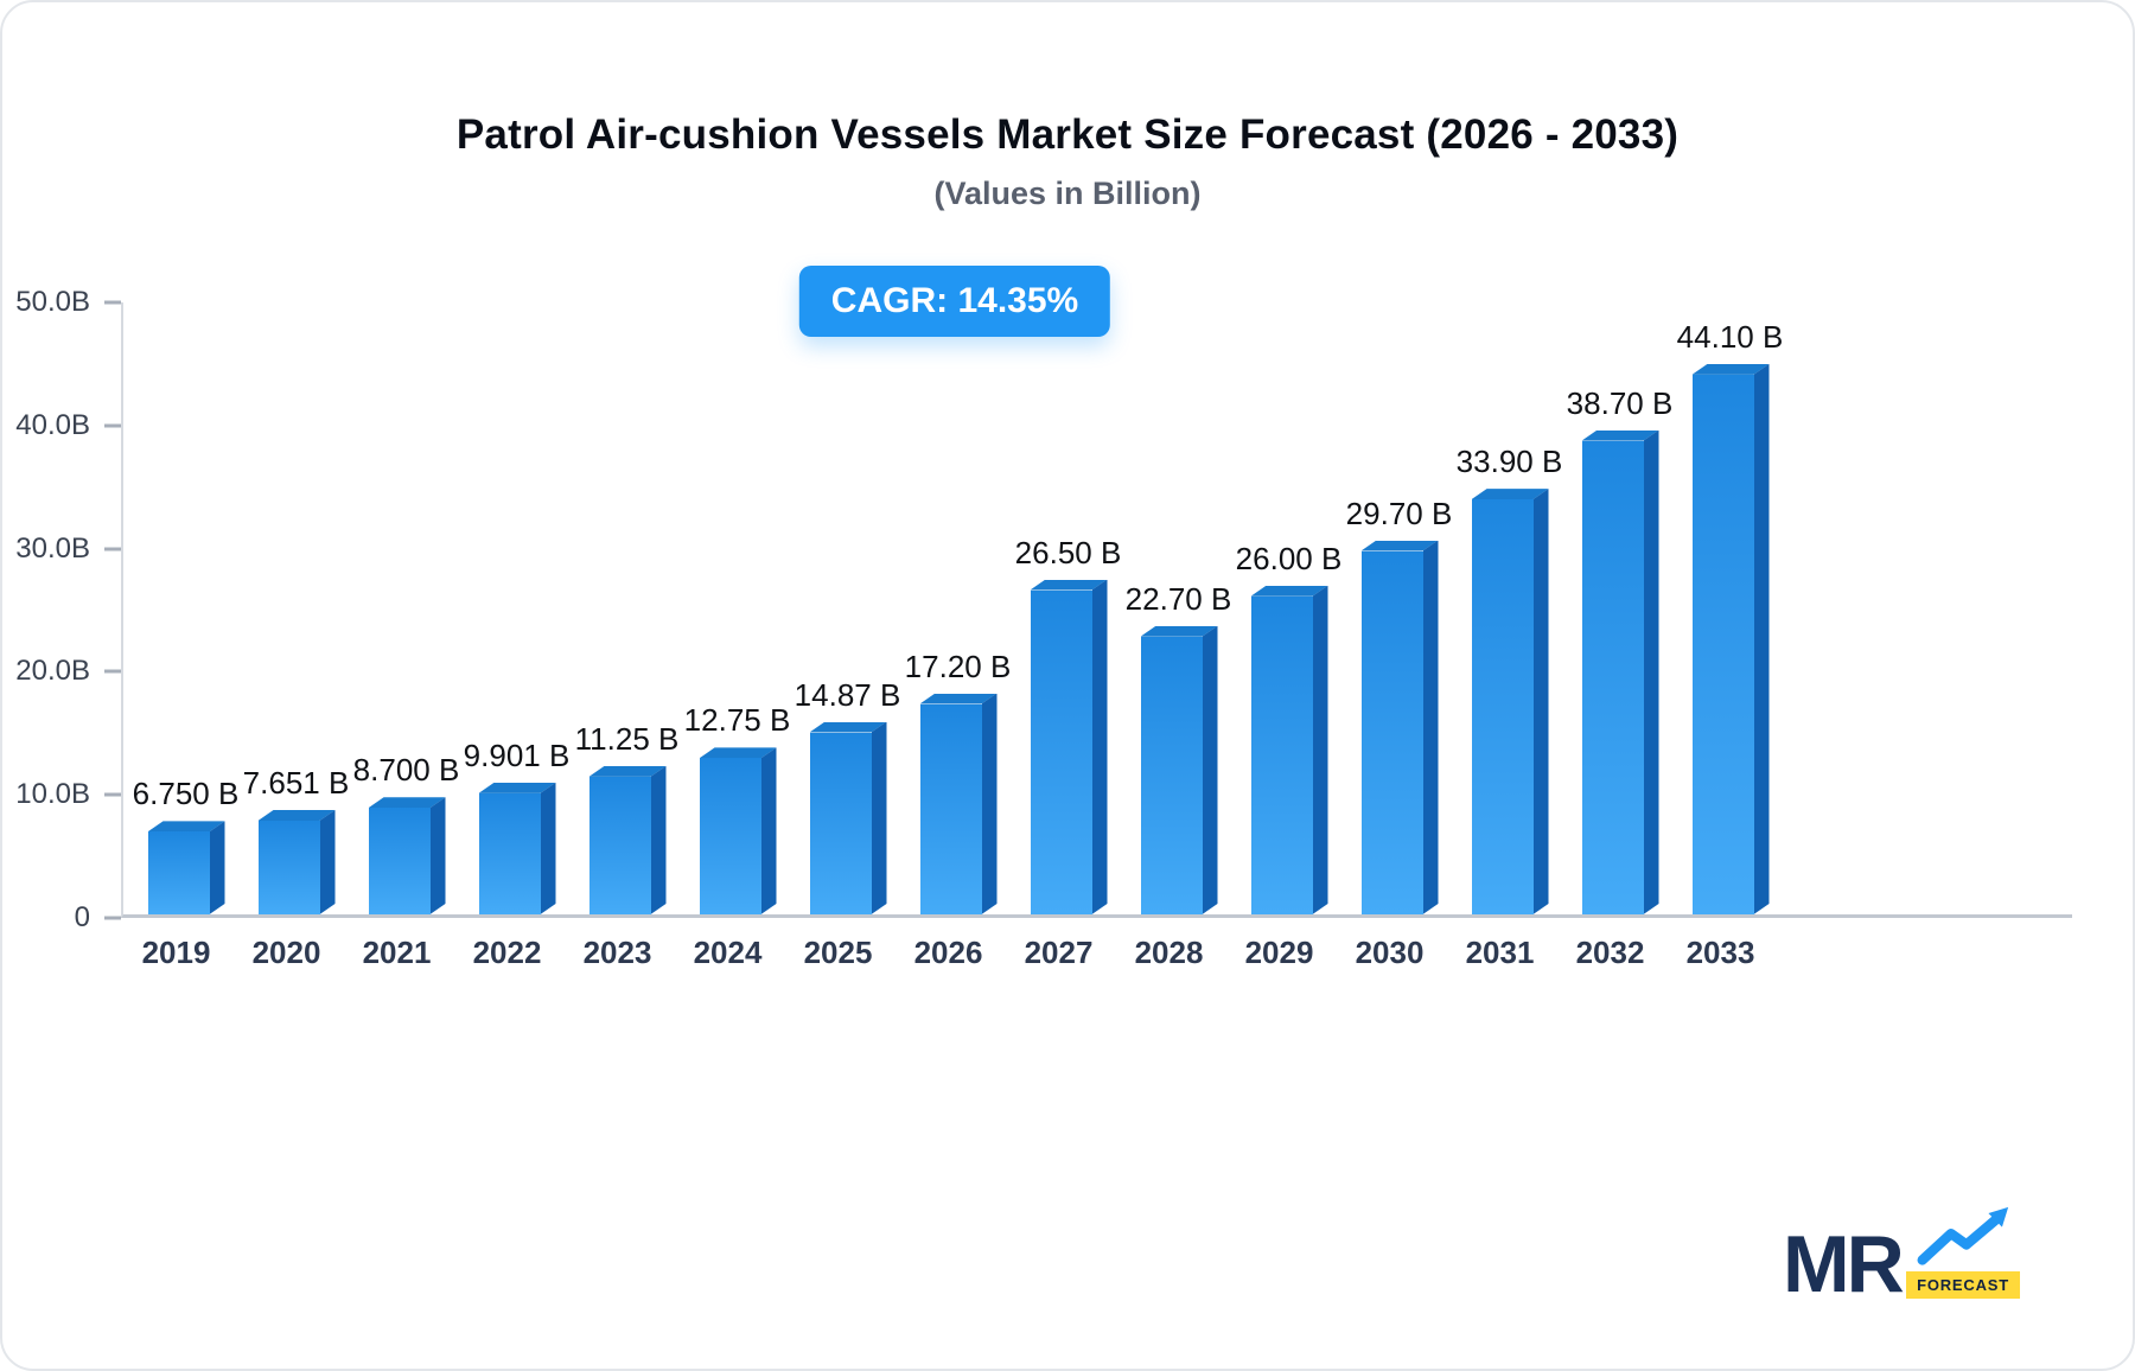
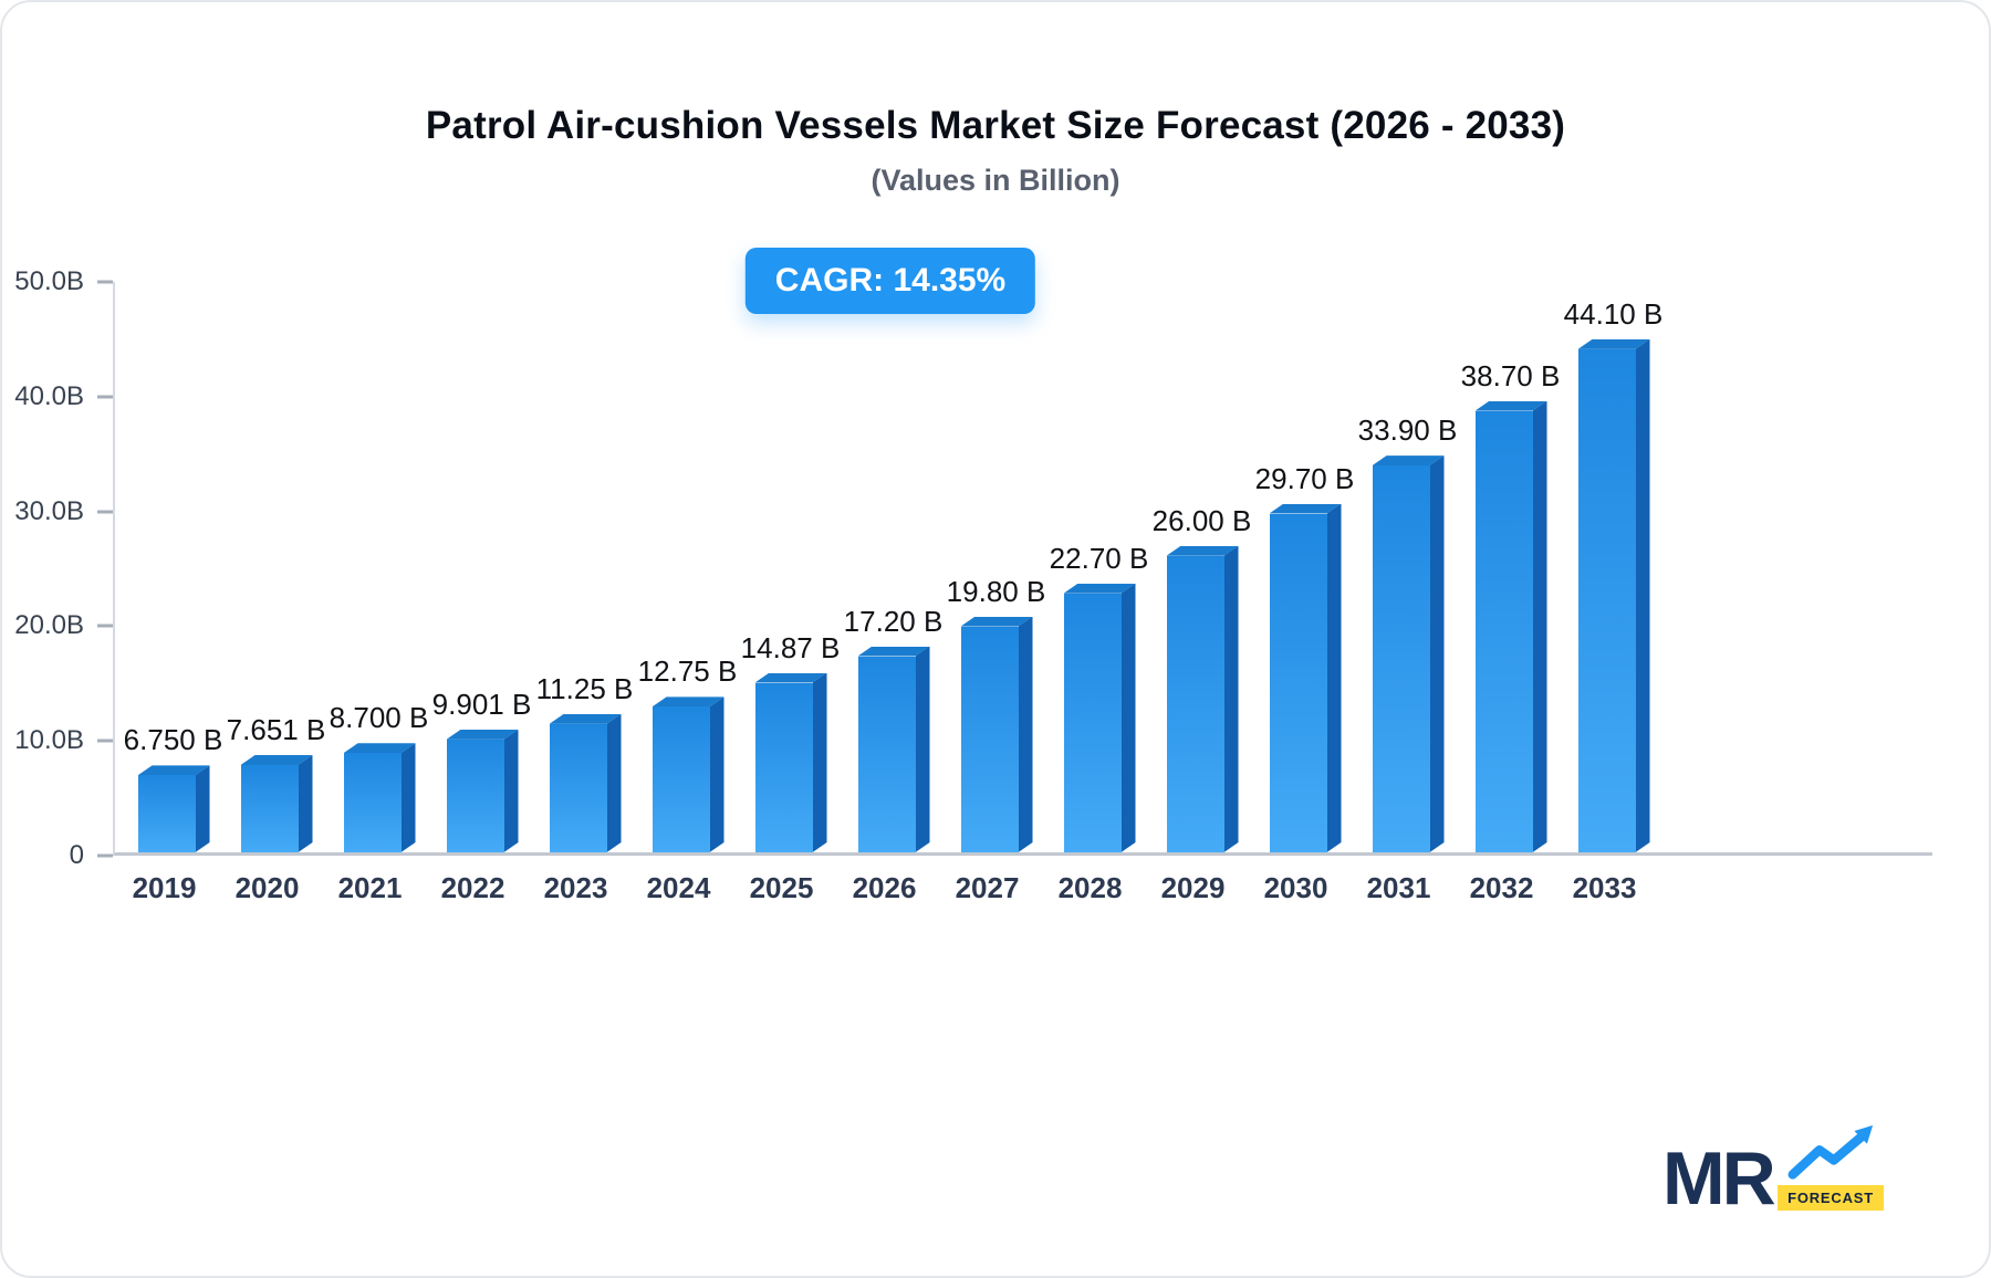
2027: 26.50 -> 19.80
